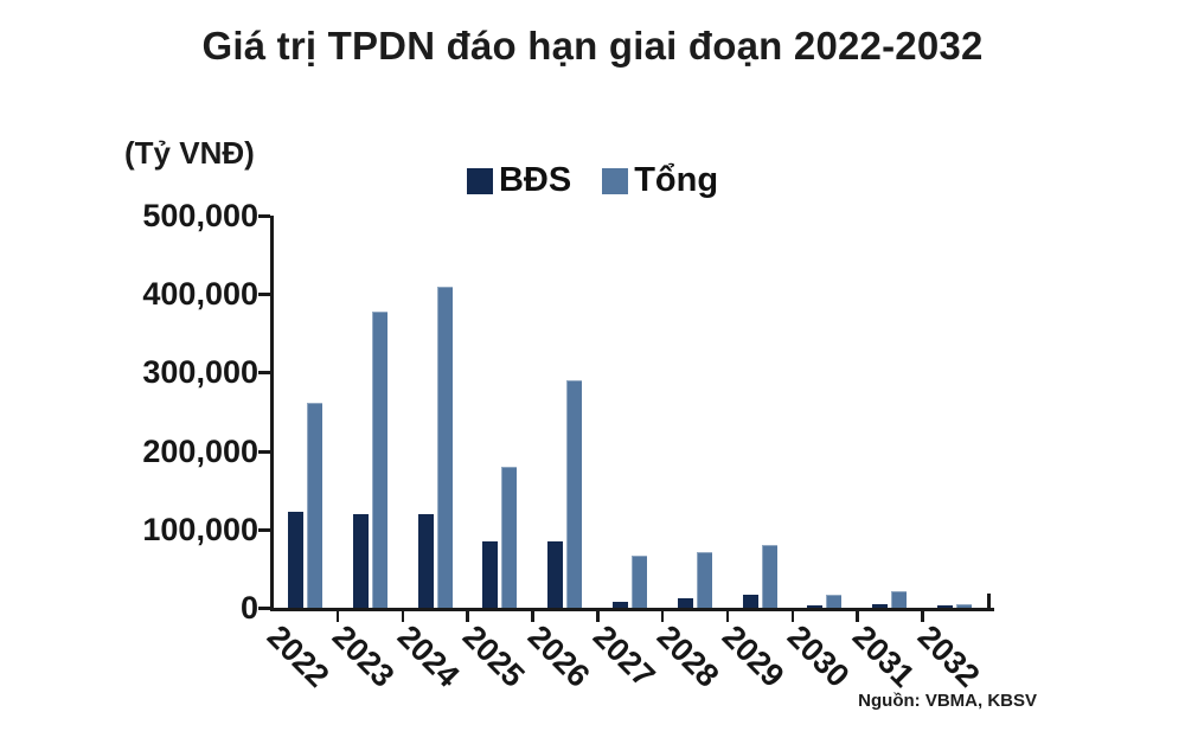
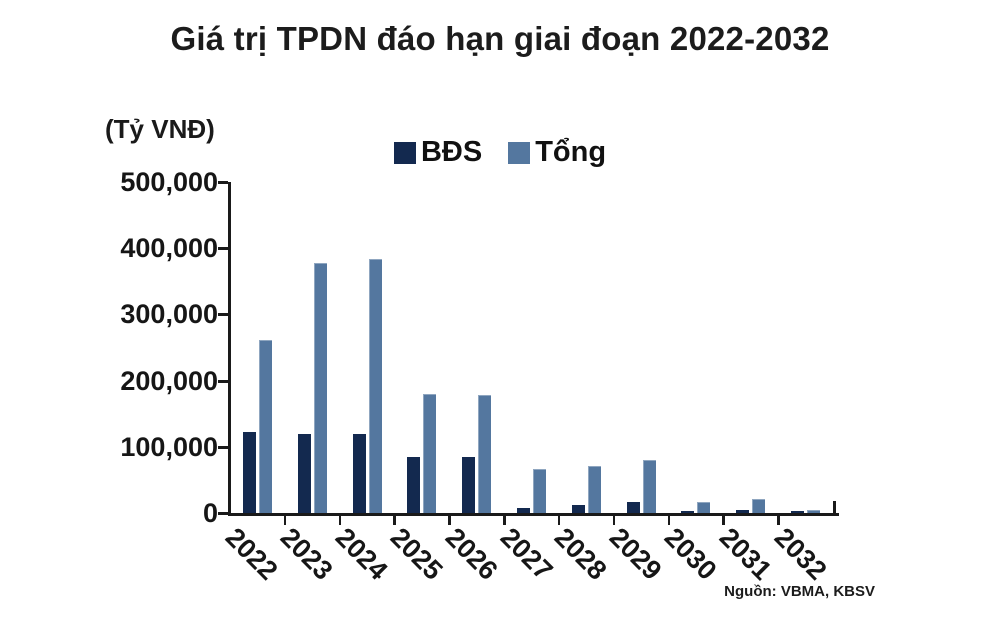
Tổng/2024: 410000 -> 380000
Tổng/2026: 290000 -> 180000
